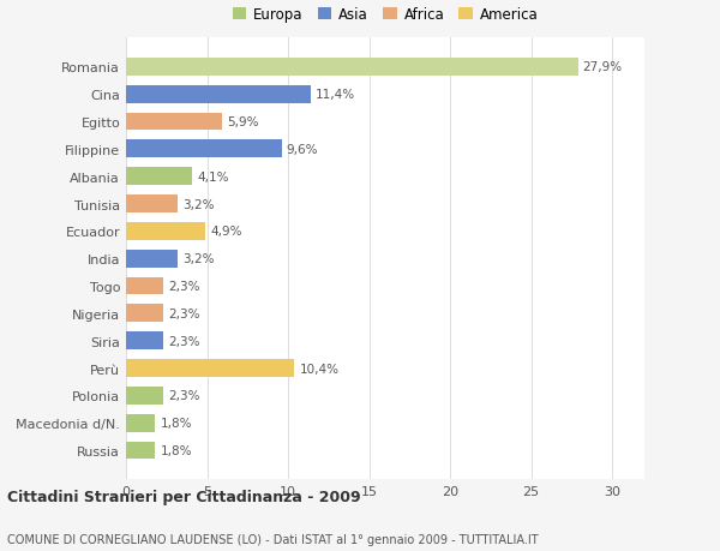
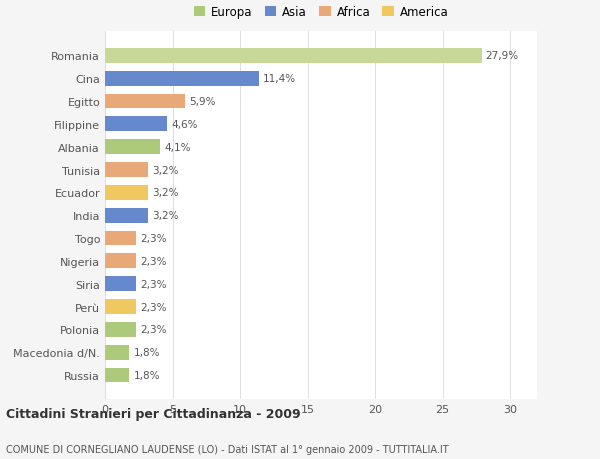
Filippine: 9,6% -> 4,6%
Ecuador: 4,9% -> 3,2%
Perù: 10,4% -> 2,3%
